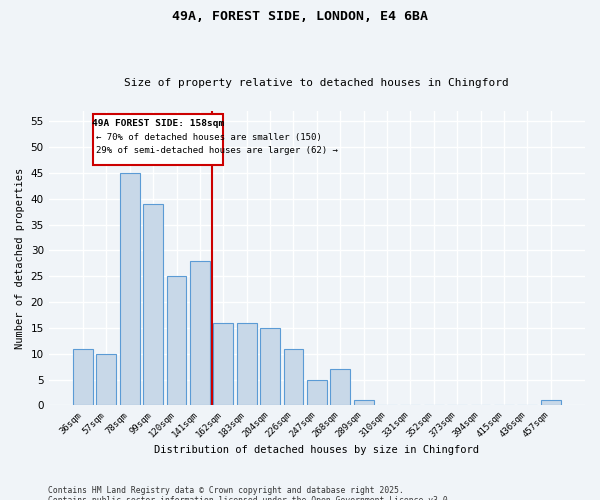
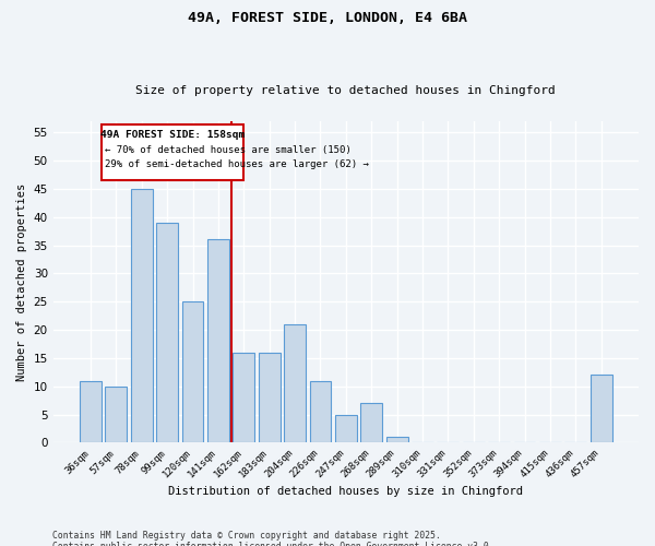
141sqm: 28 -> 36
204sqm: 15 -> 21
457sqm: 1 -> 12
